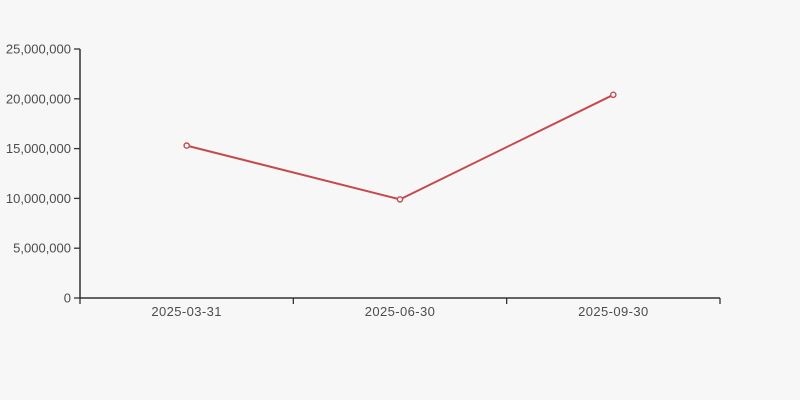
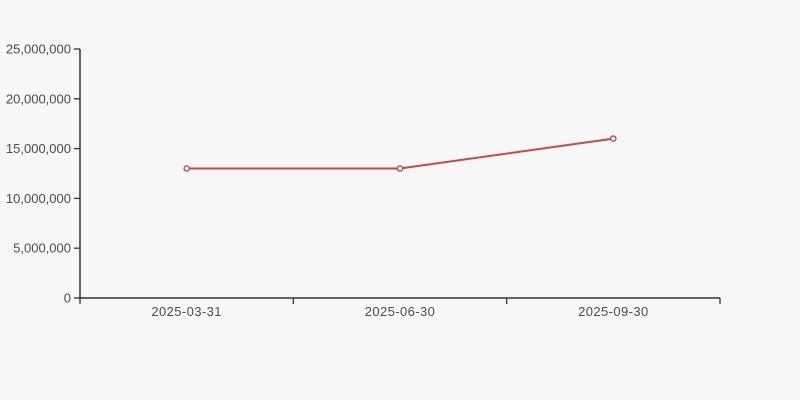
2025-03-31: 15000000 -> 13000000
2025-06-30: 10000000 -> 13000000
2025-09-30: 20000000 -> 16000000
